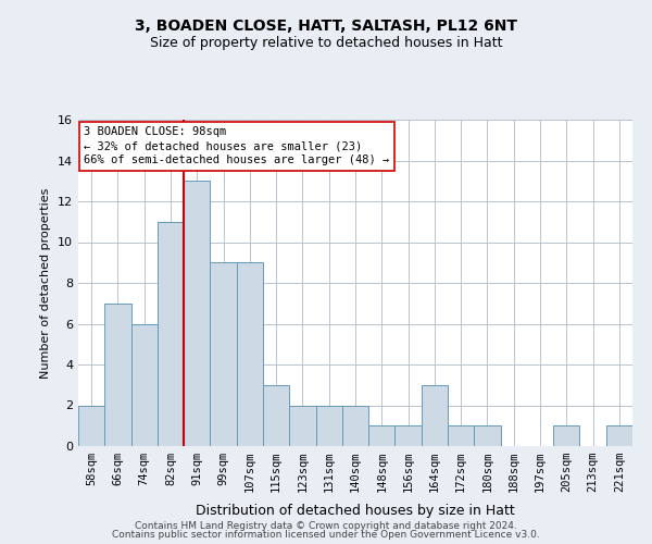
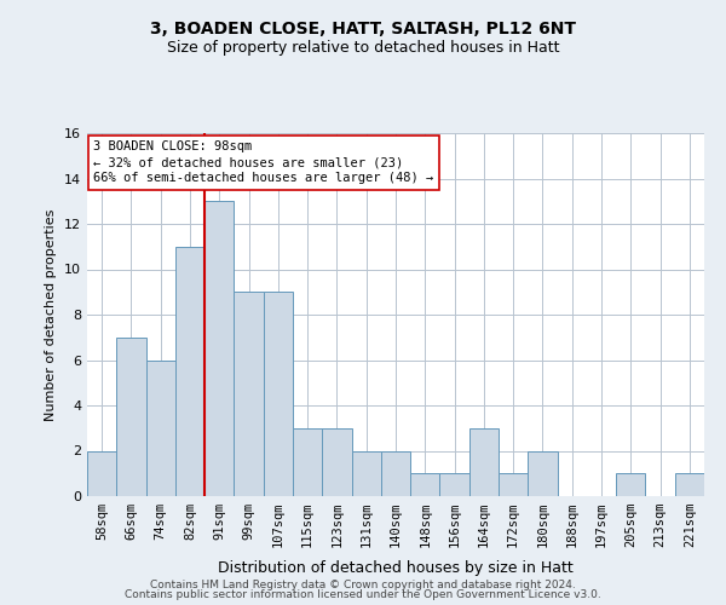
123sqm: 2 -> 3
180sqm: 1 -> 2
